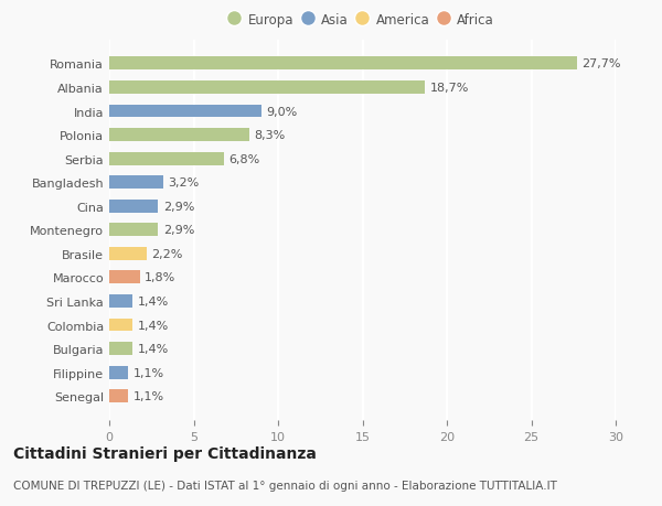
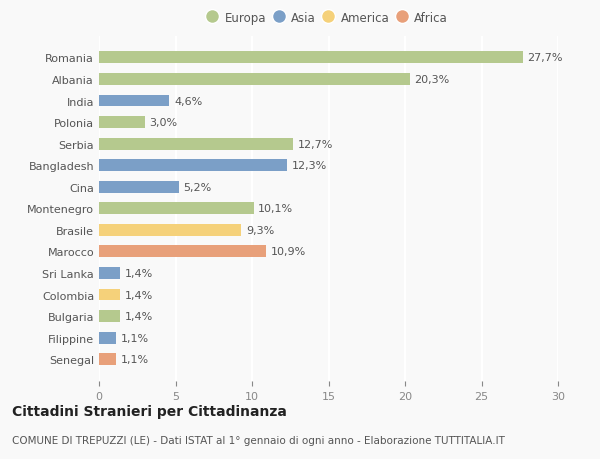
Albania: 18,7% -> 20,3%
India: 9,0% -> 4,6%
Polonia: 8,3% -> 3,0%
Serbia: 6,8% -> 12,7%
Bangladesh: 3,2% -> 12,3%
Cina: 2,9% -> 5,2%
Montenegro: 2,9% -> 10,1%
Brasile: 2,2% -> 9,3%
Marocco: 1,8% -> 10,9%
